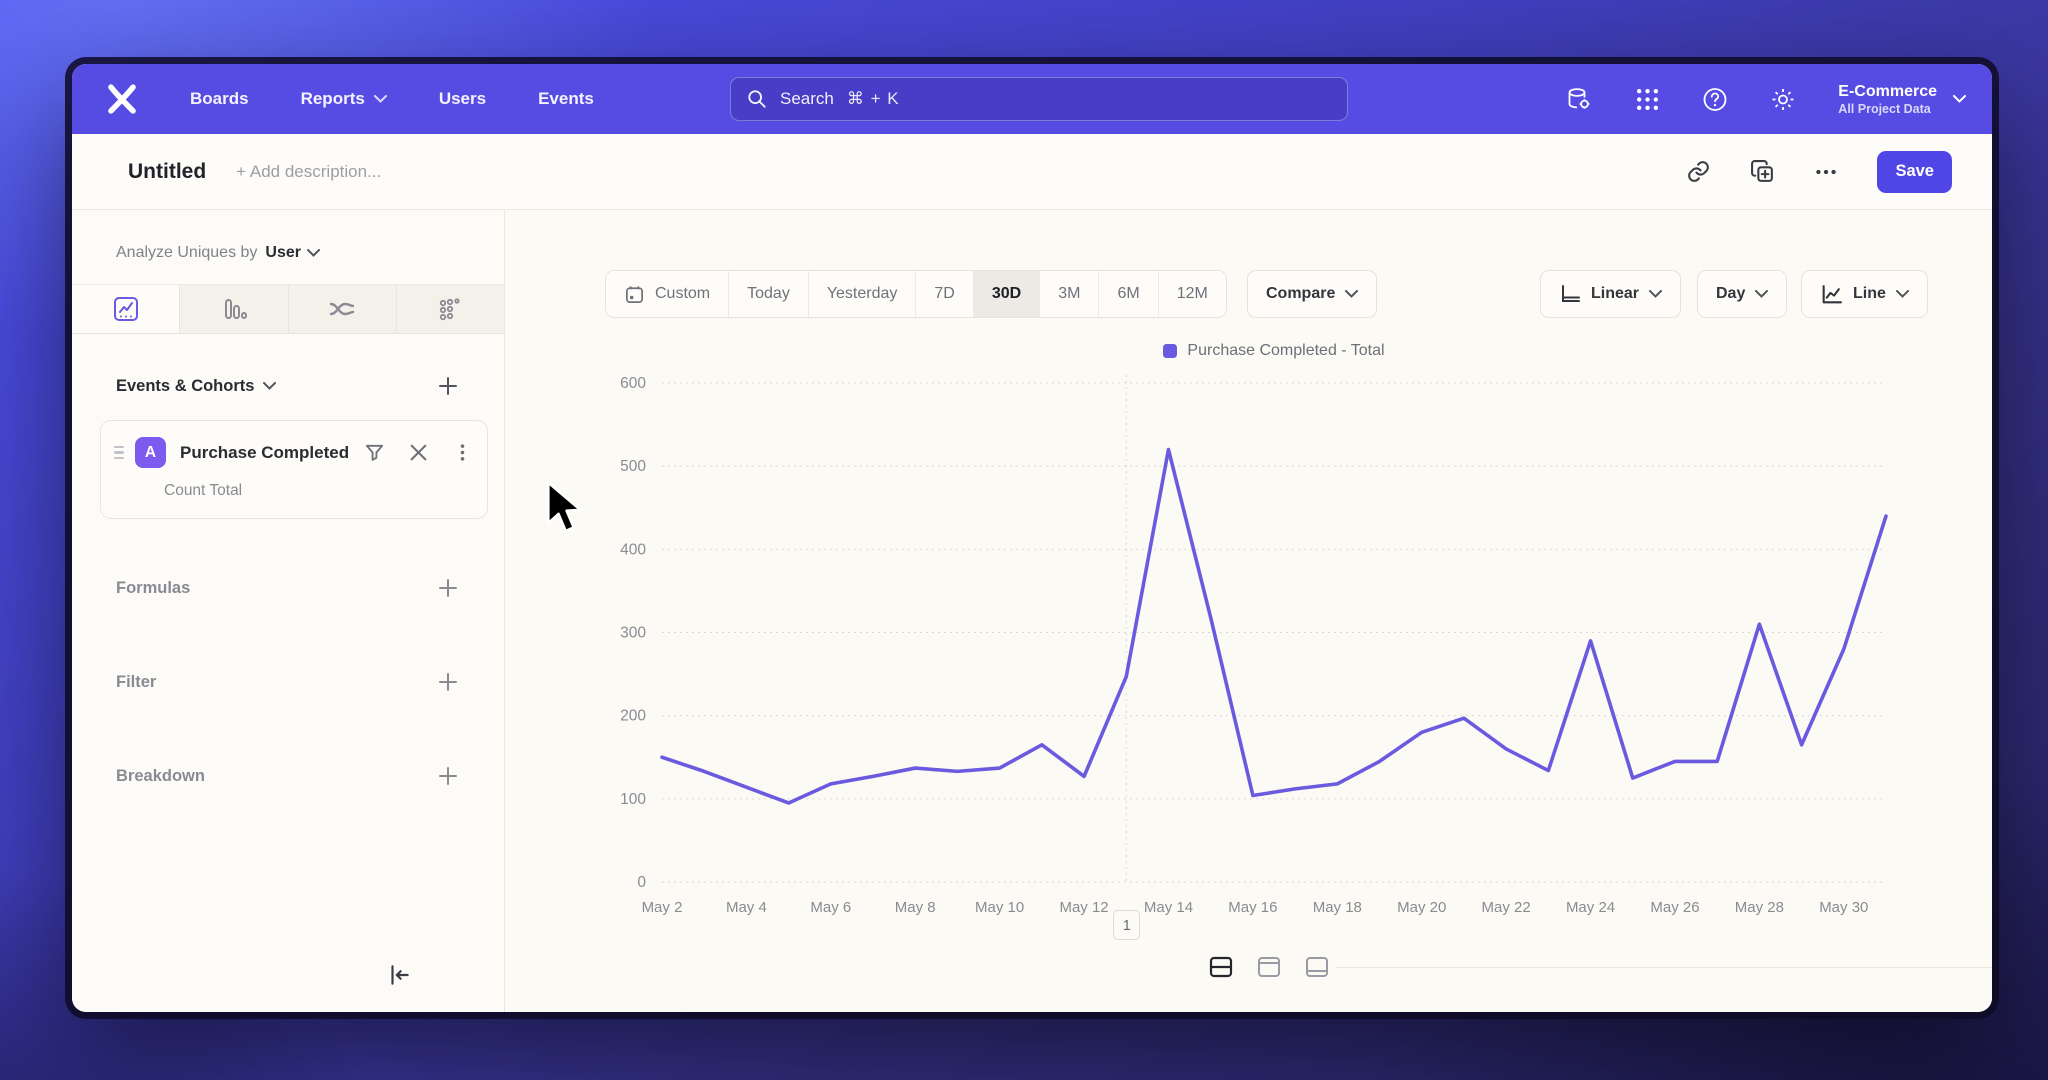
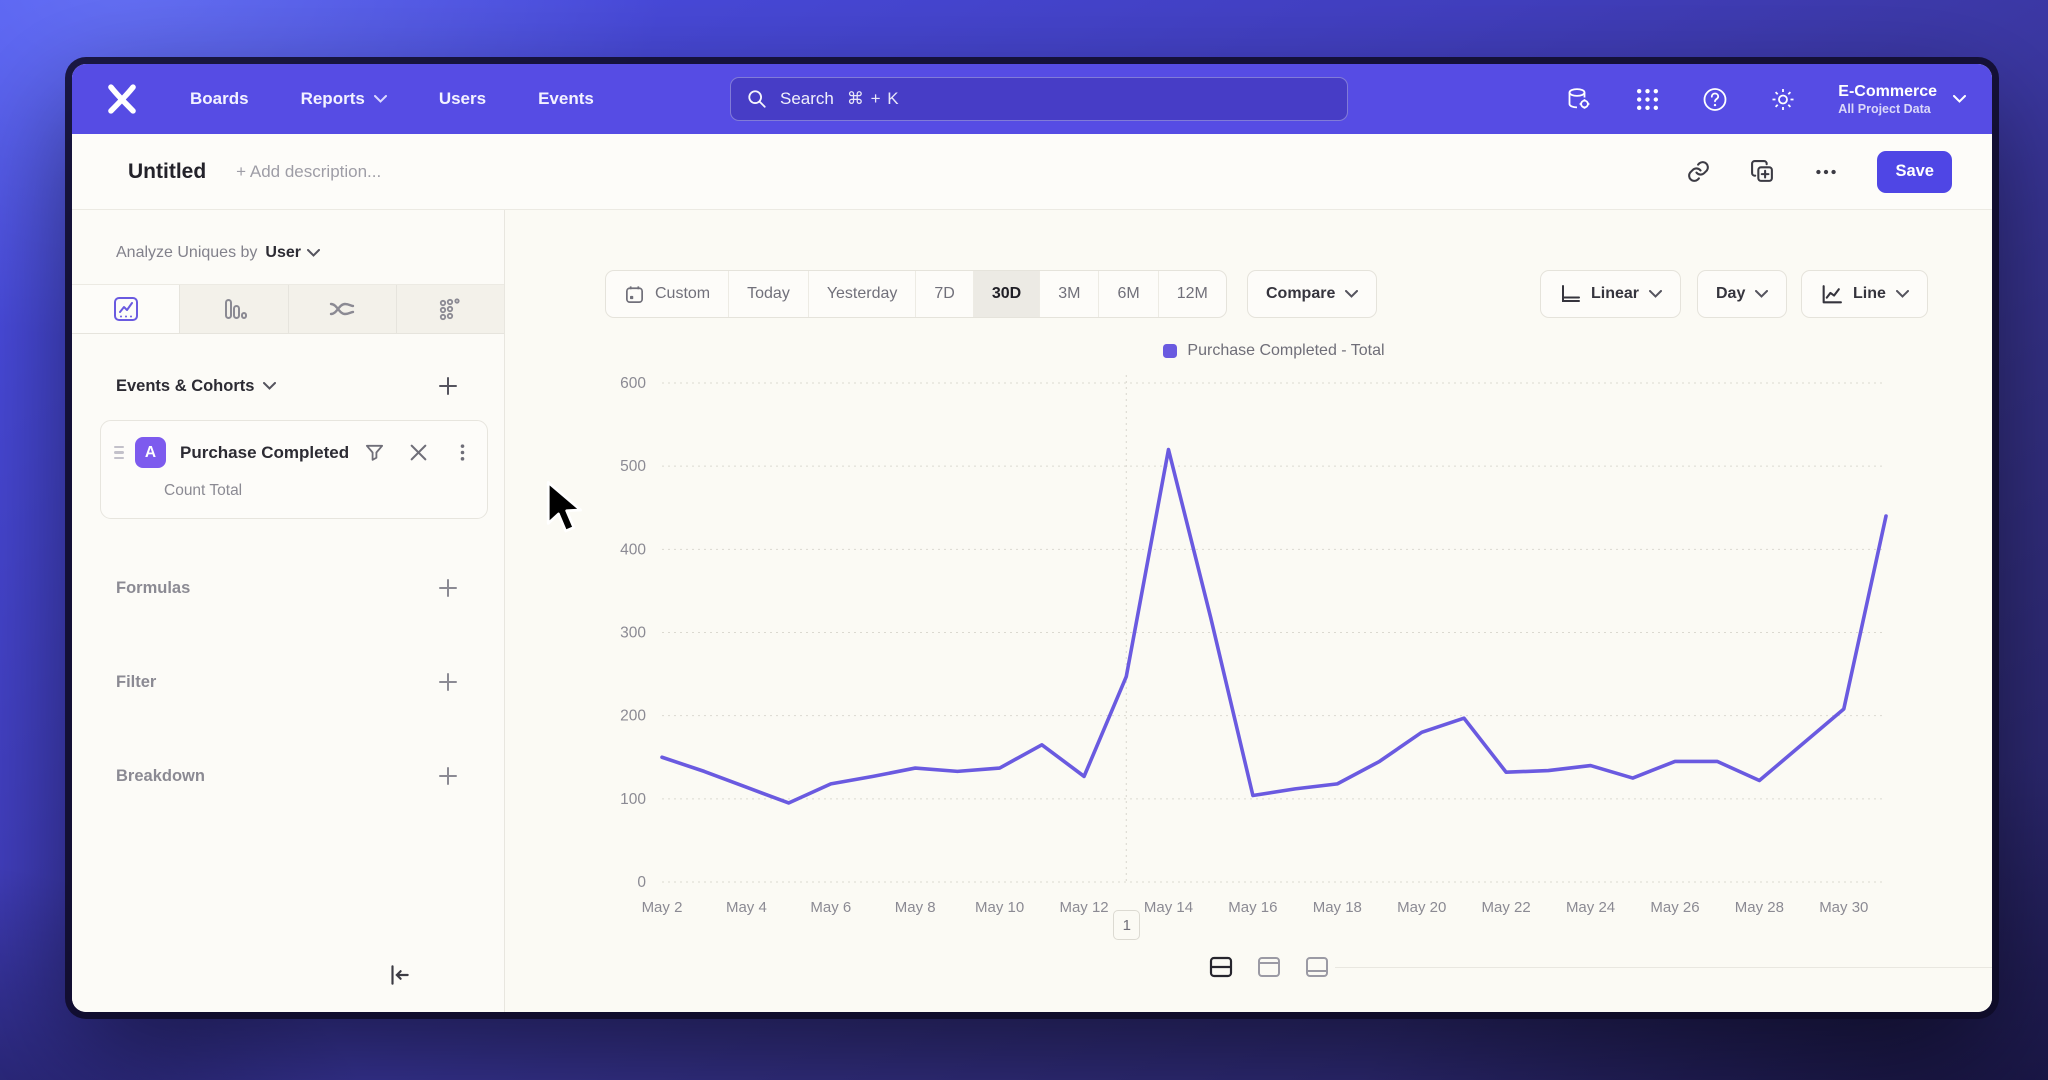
May 22: 160 -> 130
May 24: 290 -> 140
May 28: 310 -> 120
May 30: 280 -> 210
